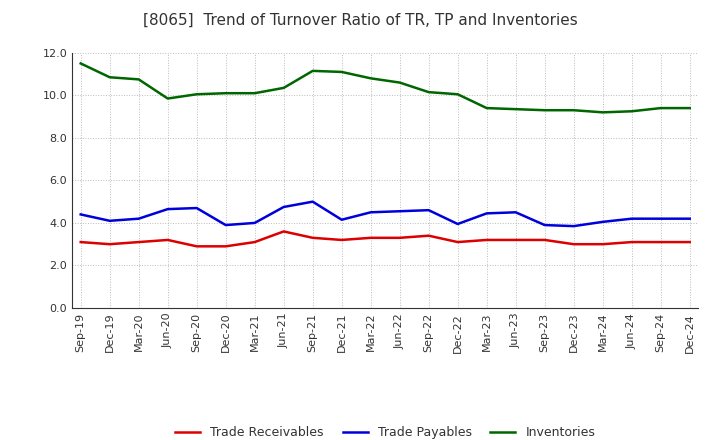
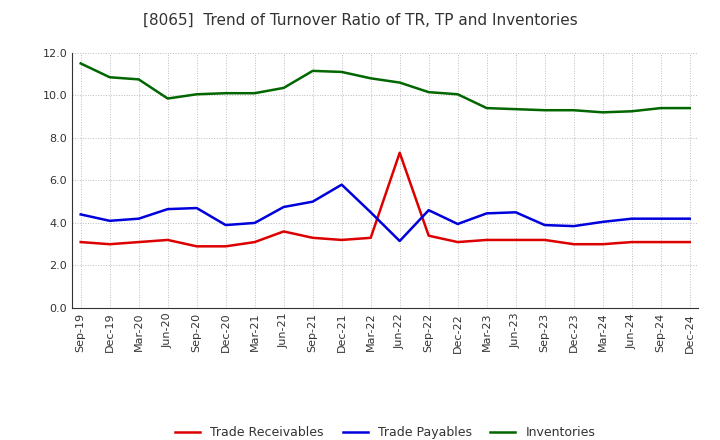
Trade Payables/Dec-21: 4.15 -> 5.80
Trade Receivables/Jun-22: 3.3 -> 7.3
Trade Payables/Jun-22: 4.55 -> 3.15
